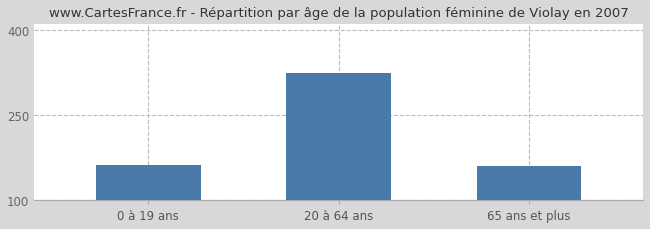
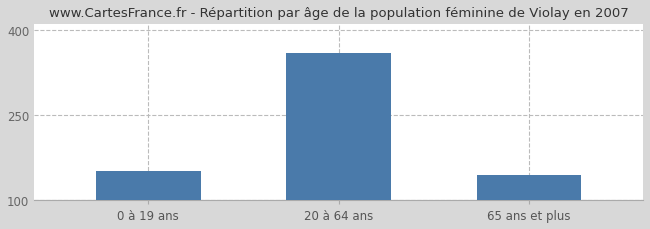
0 à 19 ans: 162 -> 152
20 à 64 ans: 324 -> 360
65 ans et plus: 160 -> 145
